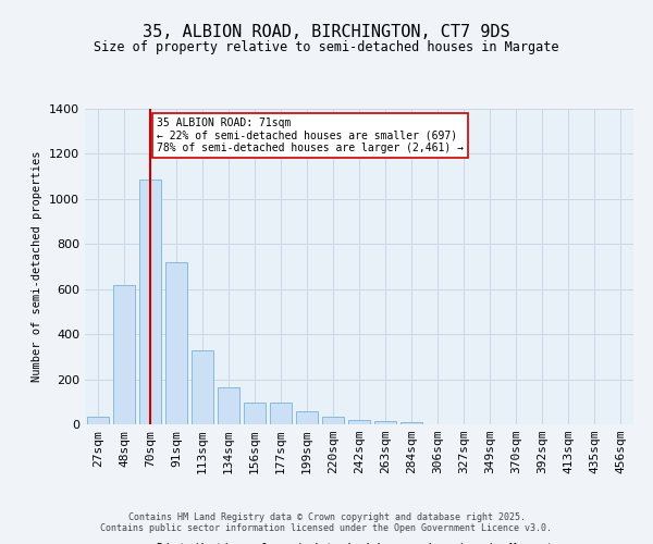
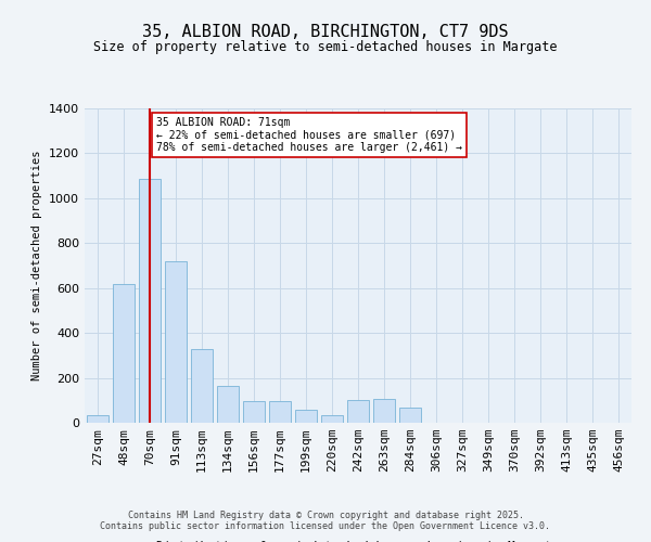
242sqm: 20 -> 100
263sqm: 15 -> 105
284sqm: 10 -> 70
